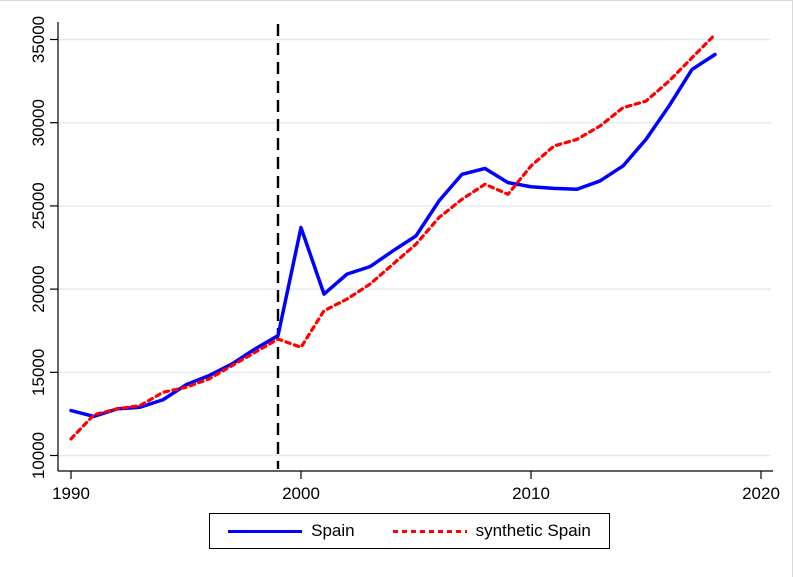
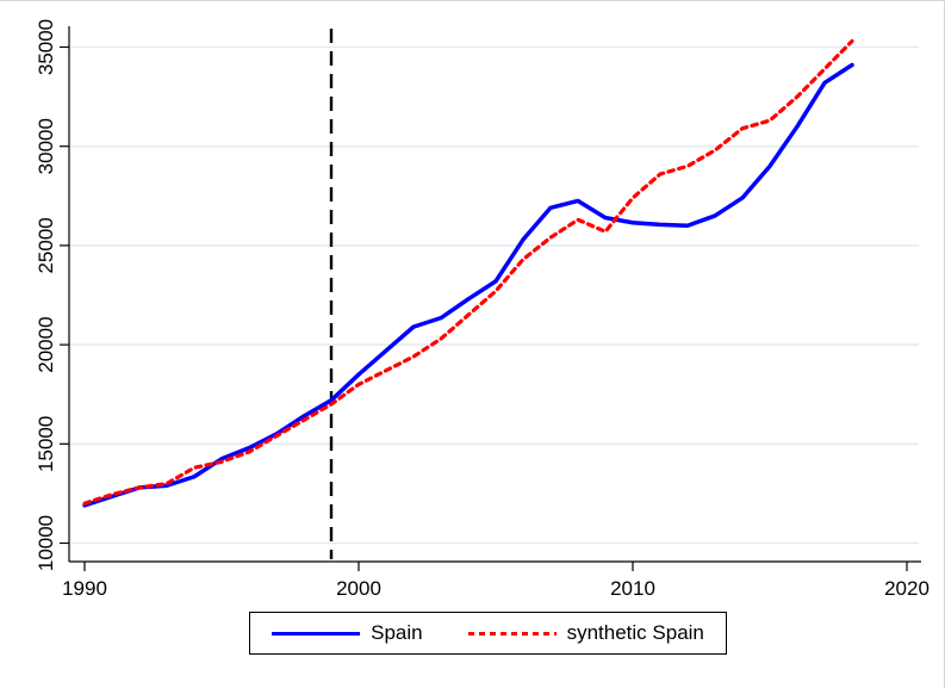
Spain/1990: 12700 -> 11900
synthetic Spain/1990: 11000 -> 12000
Spain/2000: 23700 -> 18500
synthetic Spain/2000: 16500 -> 18000
